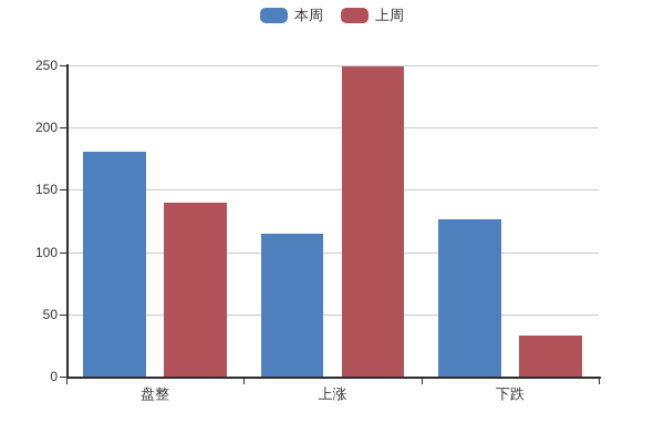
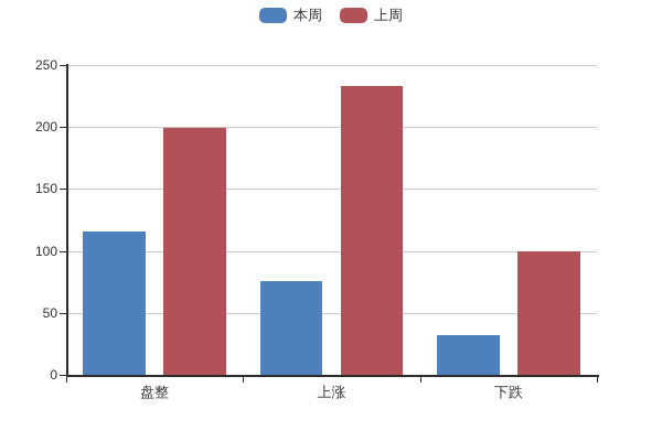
本周/盘整: 181 -> 116
上周/盘整: 140 -> 199
本周/上涨: 115 -> 76
上周/上涨: 249 -> 233
本周/下跌: 126 -> 32
上周/下跌: 33 -> 100
